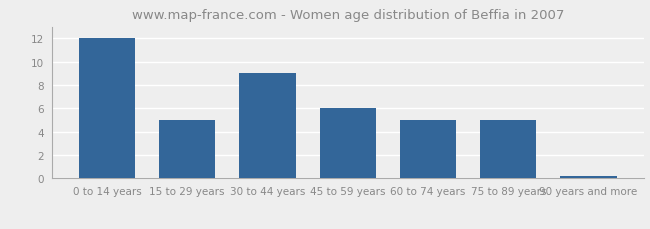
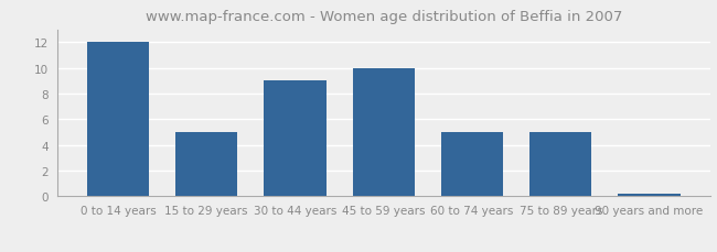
45 to 59 years: 6.0 -> 10.0
